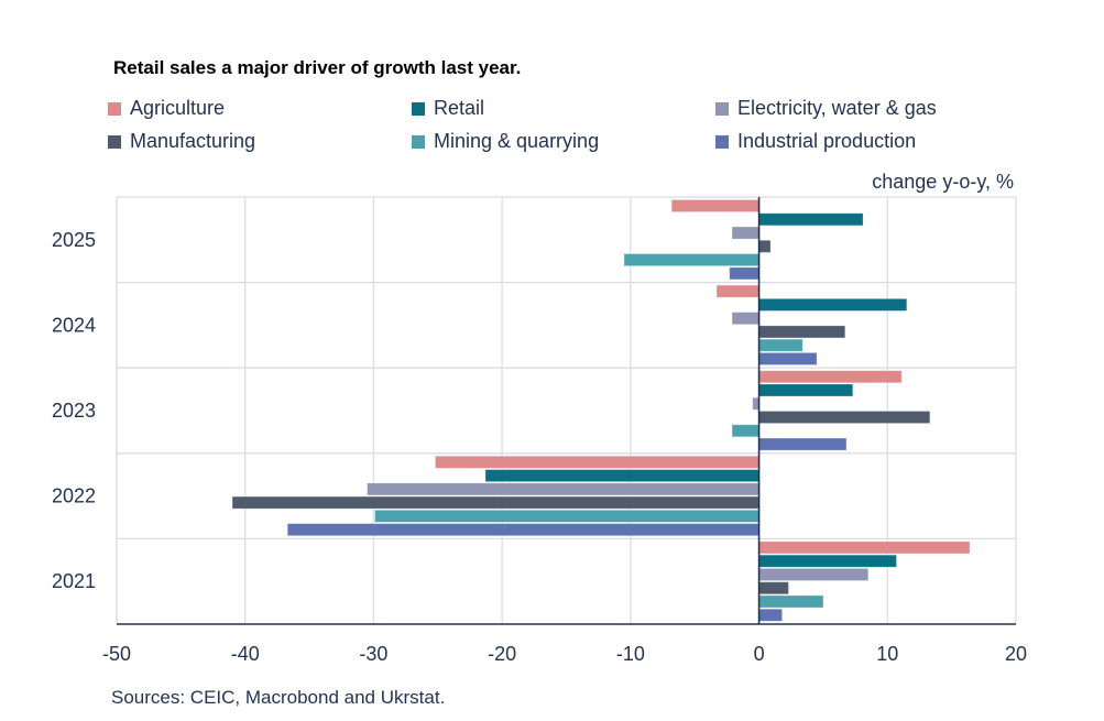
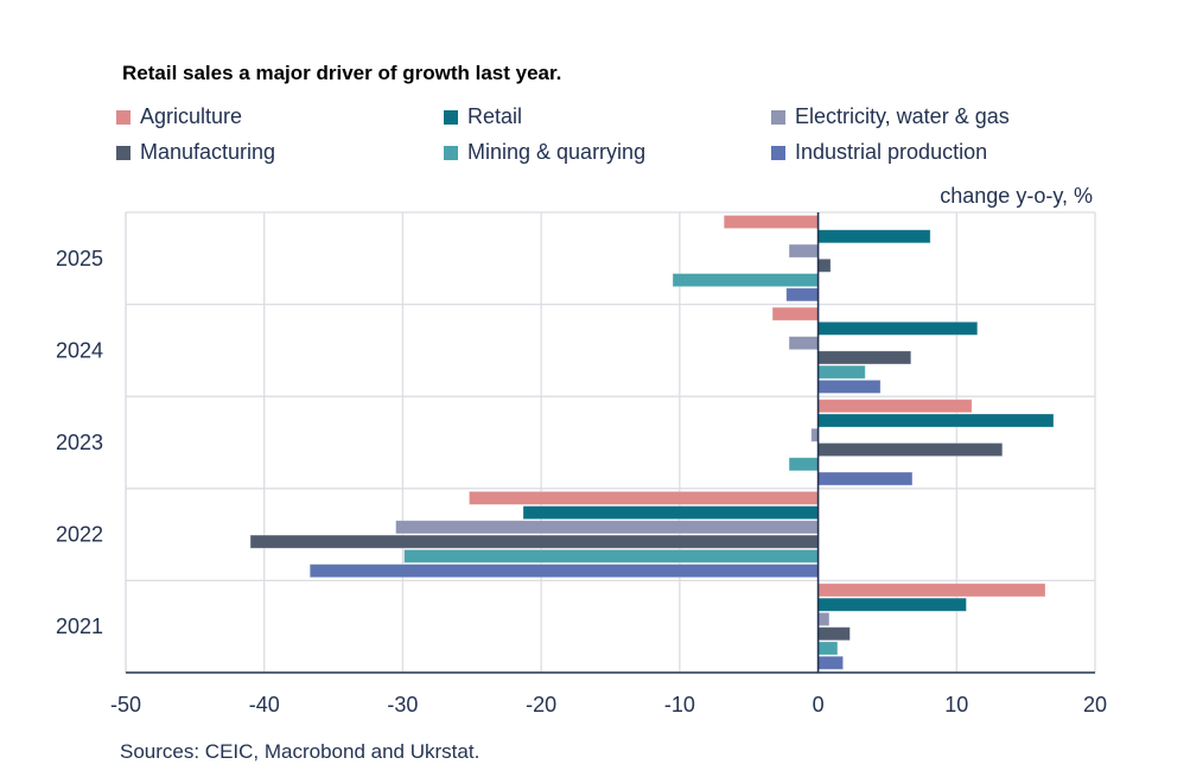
Retail/2023: 7.3 -> 17.0
Electricity, water & gas/2021: 8.5 -> 0.8
Mining & quarrying/2021: 5.0 -> 1.4
